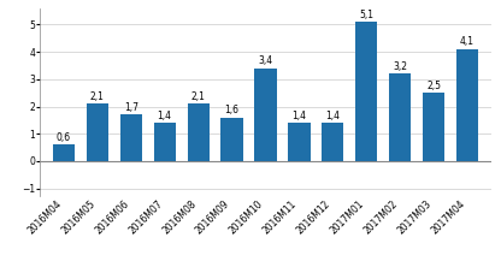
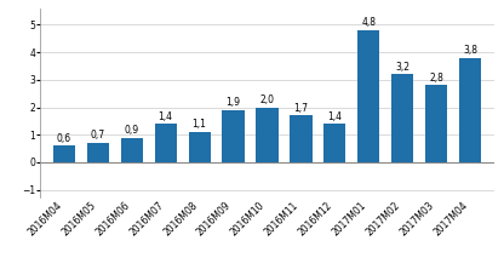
2016M05: 2,1 -> 0,7
2016M06: 1,7 -> 0,9
2016M08: 2,1 -> 1,1
2016M09: 1,6 -> 1,9
2016M10: 3,4 -> 2,0
2016M11: 1,4 -> 1,7
2017M01: 5,1 -> 4,8
2017M03: 2,5 -> 2,8
2017M04: 4,1 -> 3,8
